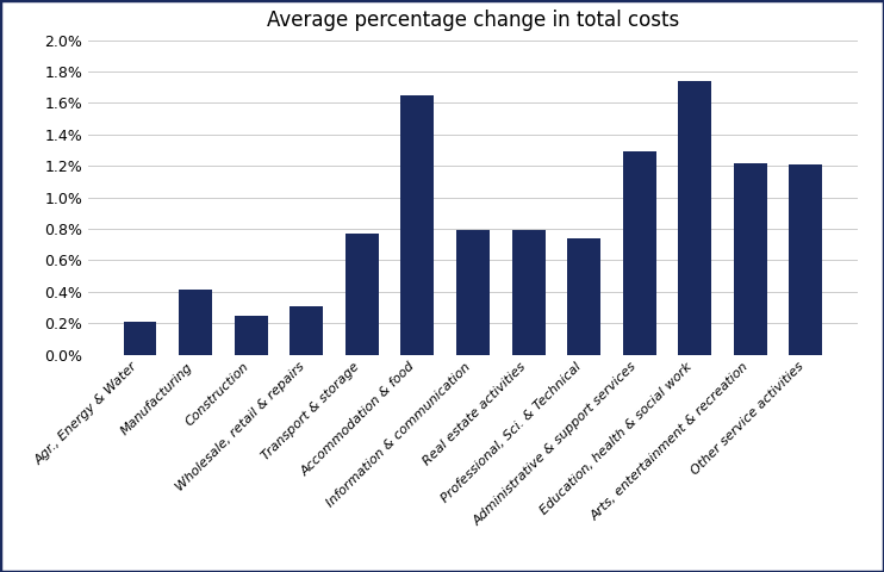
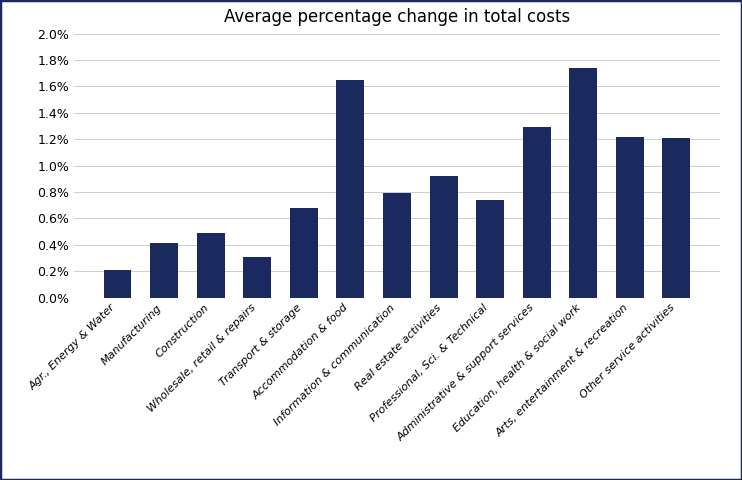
Construction: 0.25% -> 0.49%
Transport & storage: 0.77% -> 0.68%
Real estate activities: 0.79% -> 0.92%
